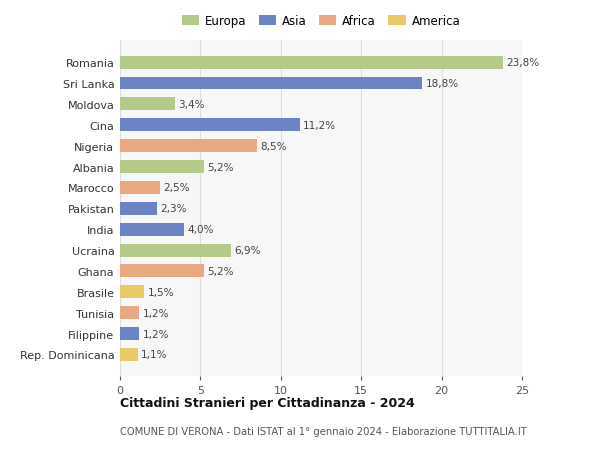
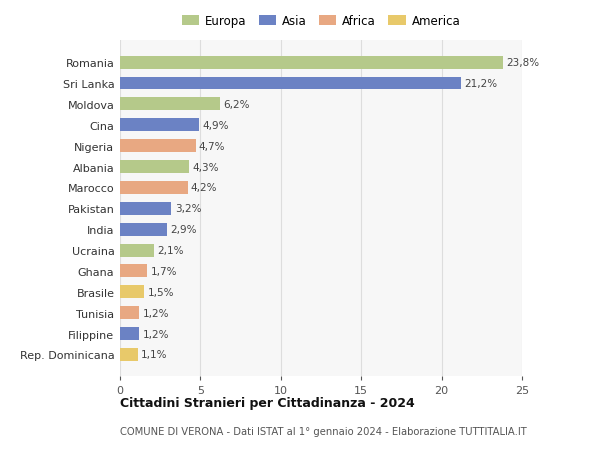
Sri Lanka: 18,8% -> 21,2%
Moldova: 3,4% -> 6,2%
Cina: 11,2% -> 4,9%
Nigeria: 8,5% -> 4,7%
Albania: 5,2% -> 4,3%
Marocco: 2,5% -> 4,2%
Pakistan: 2,3% -> 3,2%
India: 4,0% -> 2,9%
Ucraina: 6,9% -> 2,1%
Ghana: 5,2% -> 1,7%
